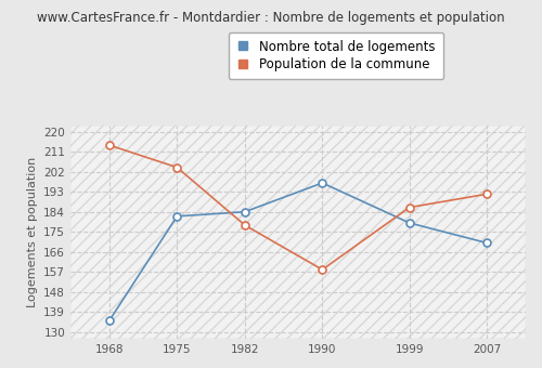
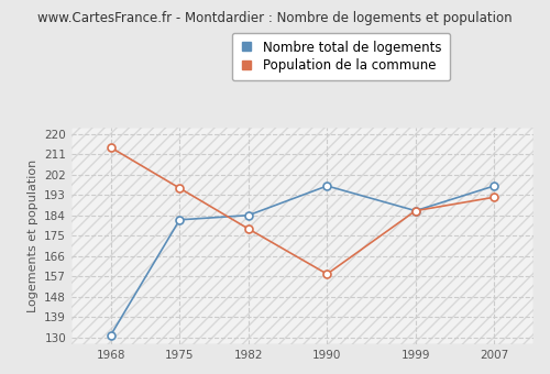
Nombre total de logements/1968: 135 -> 131
Population de la commune/1975: 204 -> 196
Nombre total de logements/1999: 179 -> 186
Nombre total de logements/2007: 170 -> 197
